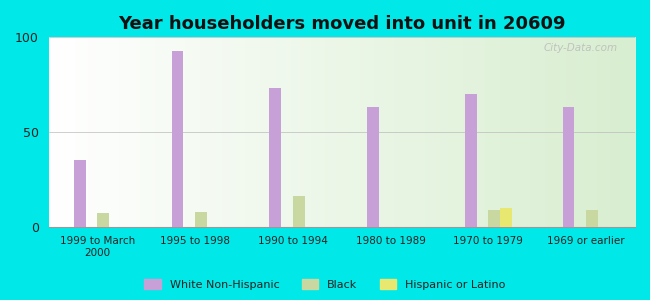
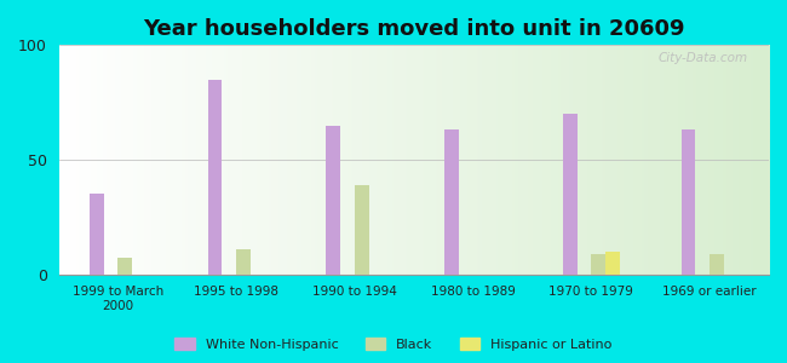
White Non-Hispanic/1995 to 1998: 93 -> 85
Black/1995 to 1998: 8 -> 11
White Non-Hispanic/1990 to 1994: 73 -> 65
Black/1990 to 1994: 16 -> 39
